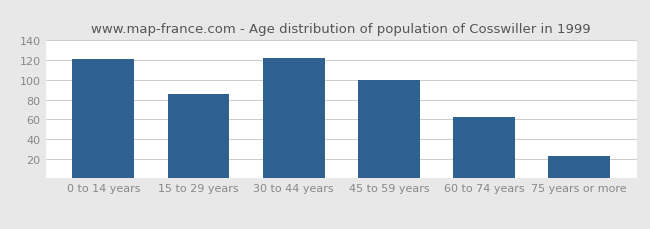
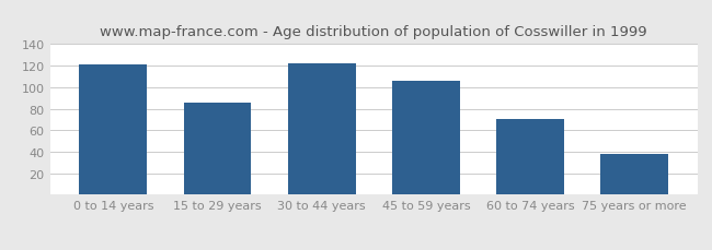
45 to 59 years: 100 -> 106
60 to 74 years: 62 -> 70
75 years or more: 23 -> 38
